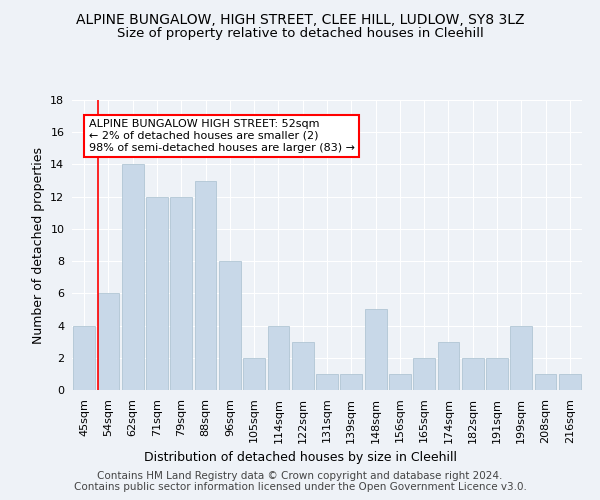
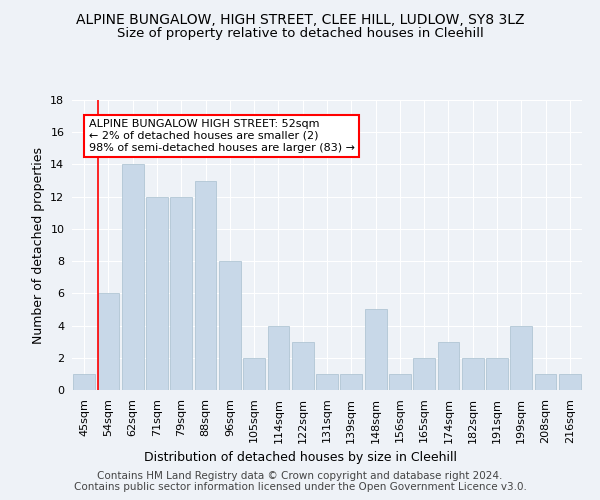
45sqm: 4 -> 1
